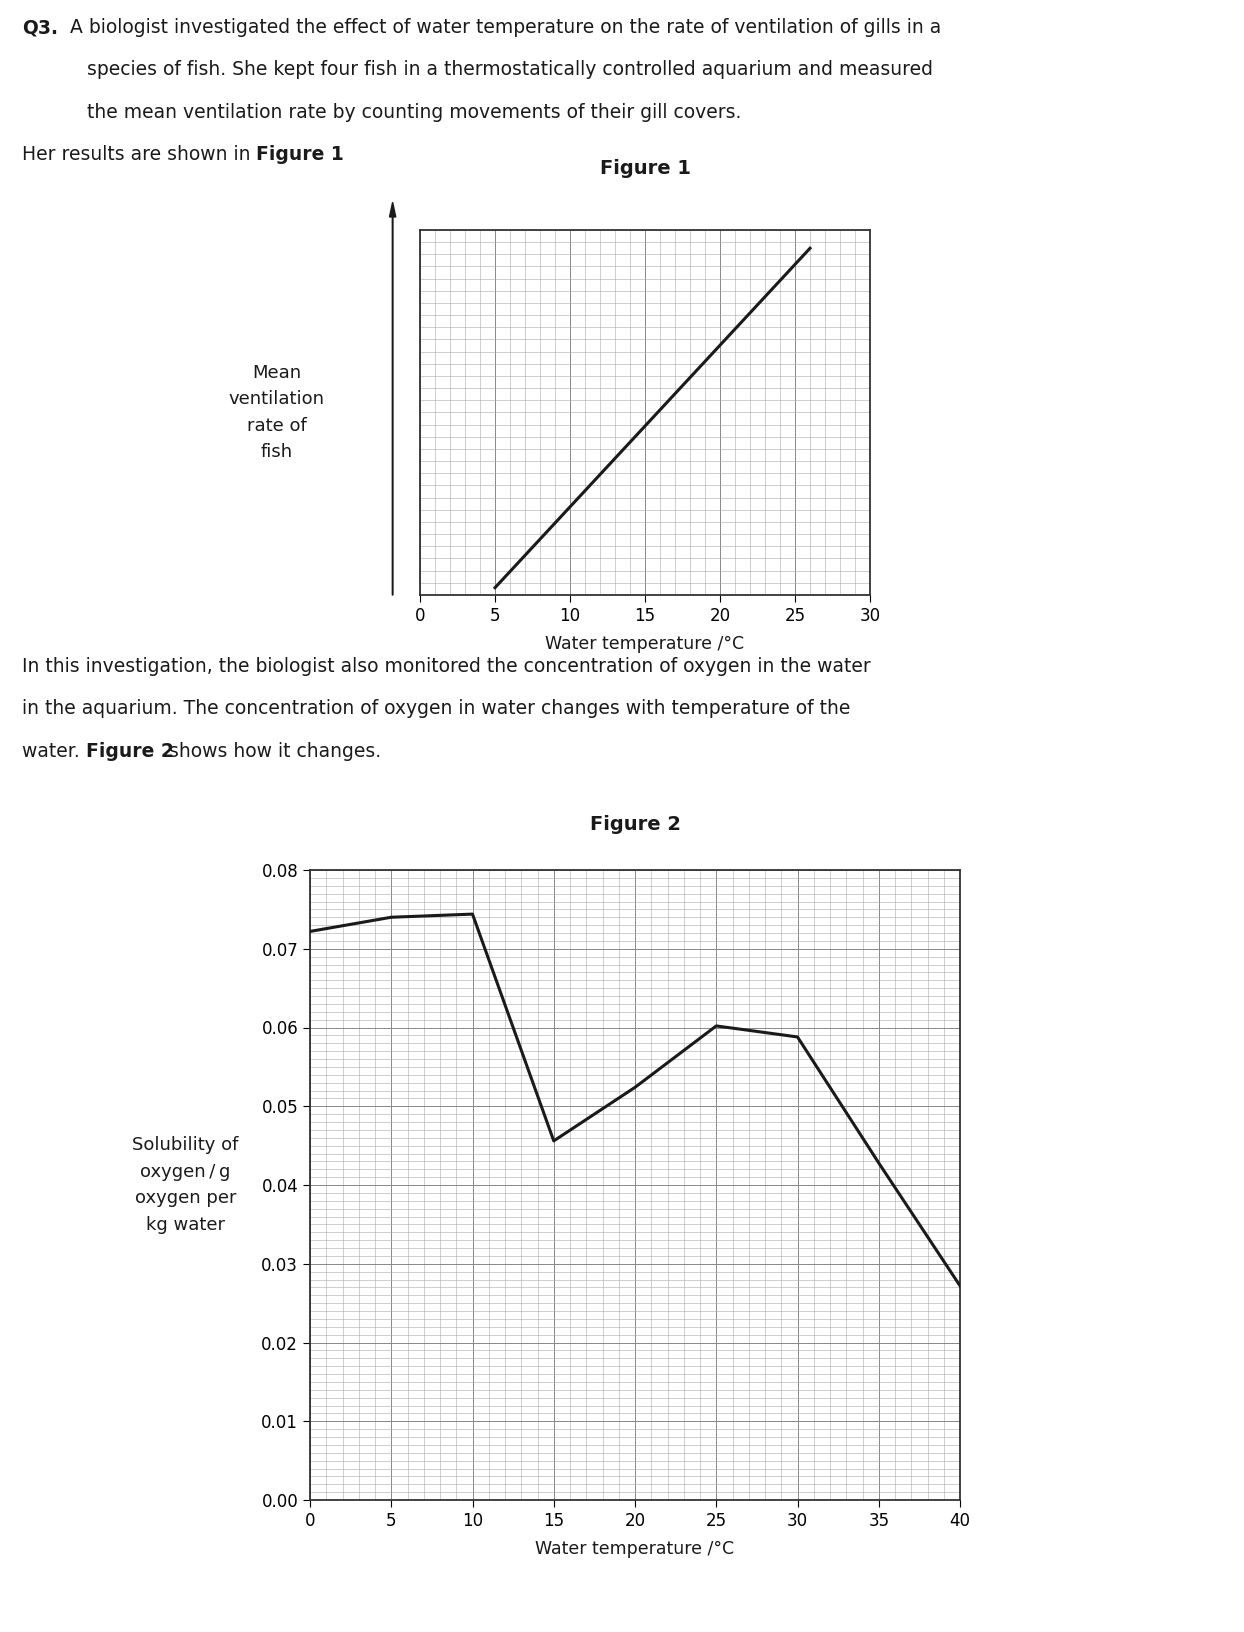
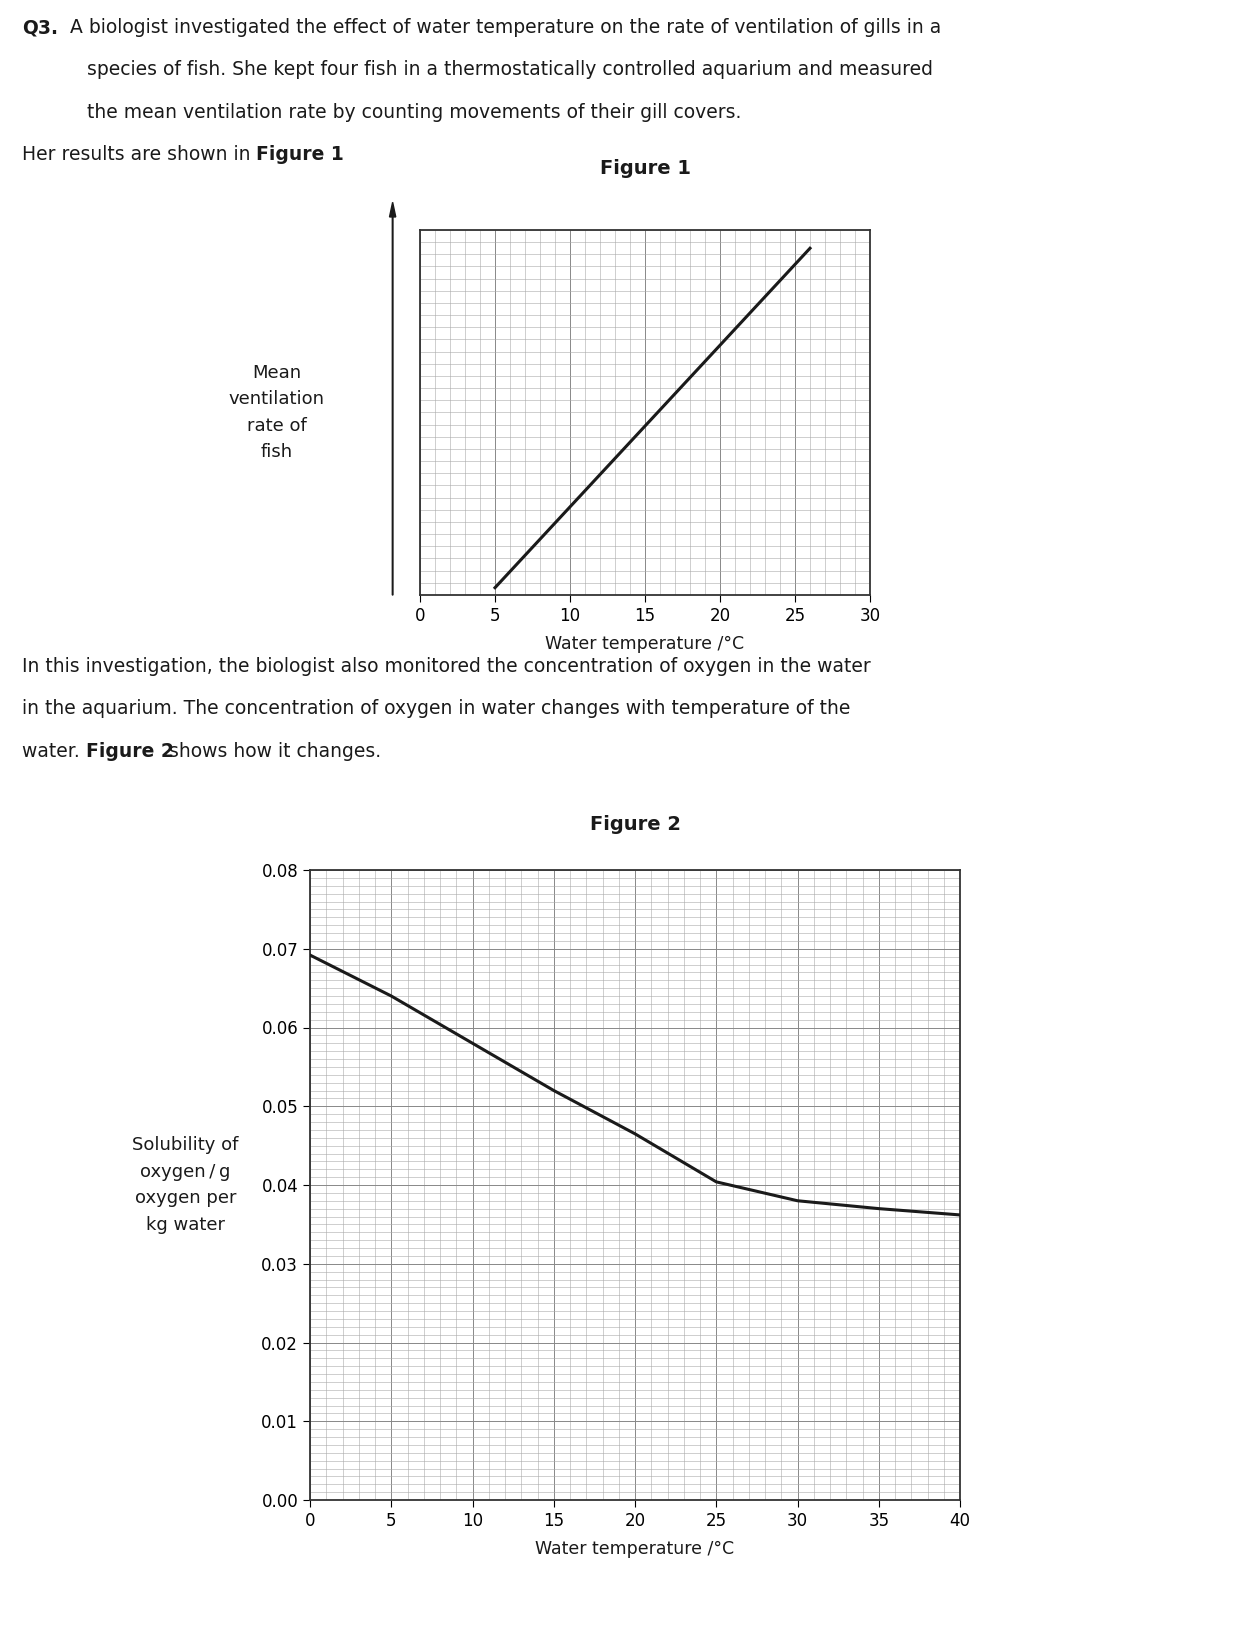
0: 0.0722 -> 0.0692
5: 0.0740 -> 0.0640
10: 0.0744 -> 0.0580
15: 0.0456 -> 0.0520
20: 0.0524 -> 0.0465
25: 0.0602 -> 0.0404
30: 0.0588 -> 0.0380
35: 0.0428 -> 0.0370
40: 0.0272 -> 0.0362
